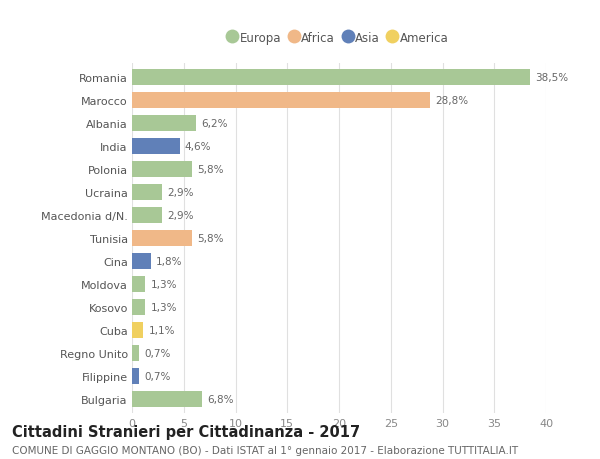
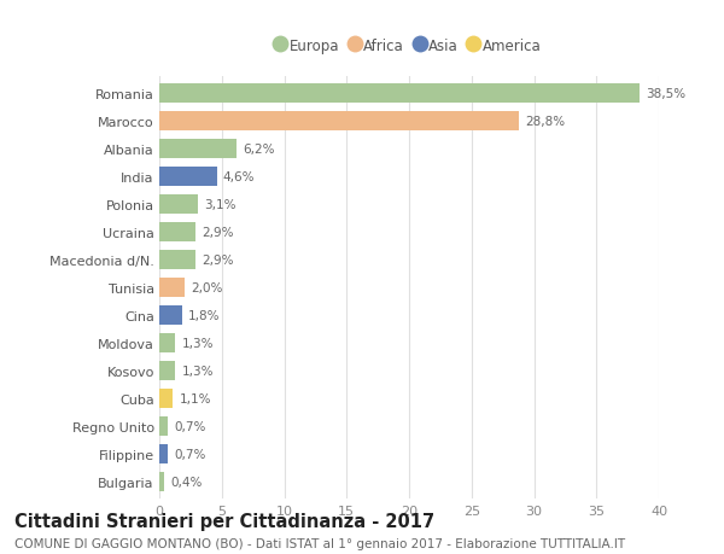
Polonia: 5,8% -> 3,1%
Tunisia: 5,8% -> 2,0%
Bulgaria: 6,8% -> 0,4%
